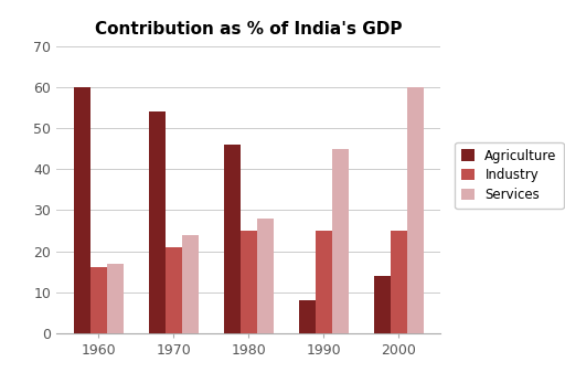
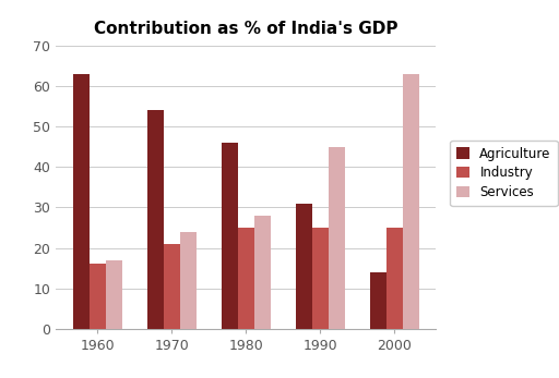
Agriculture/1960: 60 -> 63
Agriculture/1990: 8 -> 31
Services/2000: 60 -> 63
